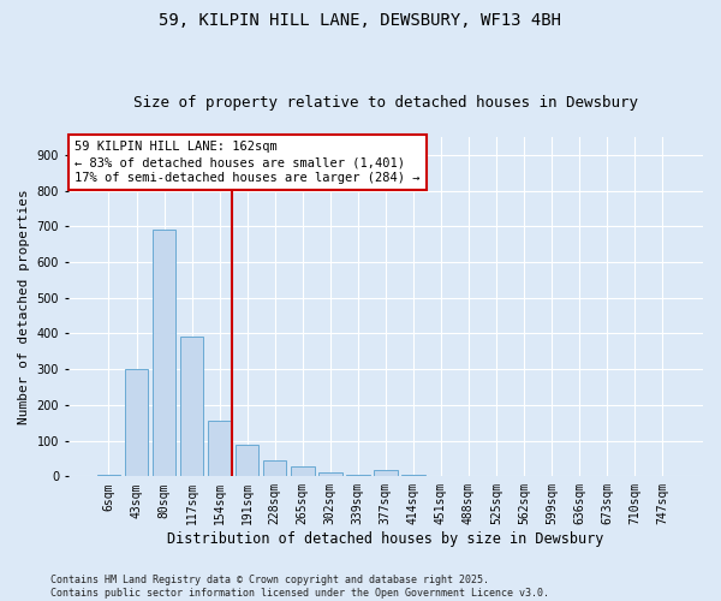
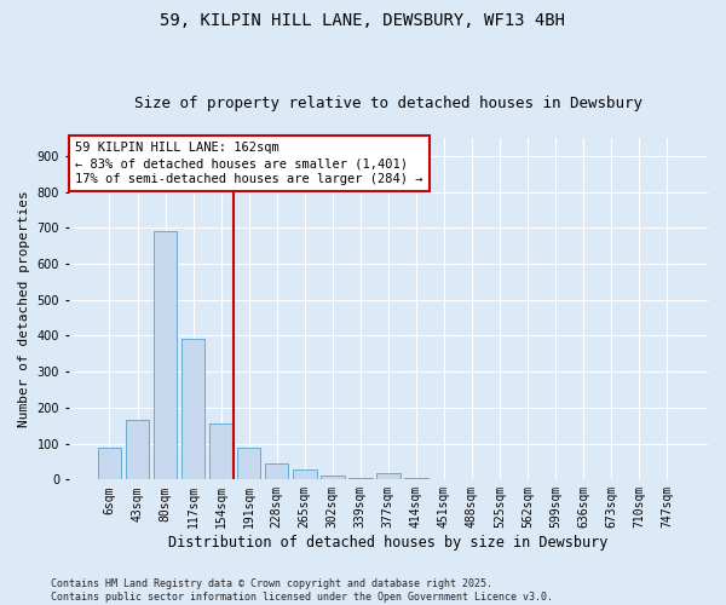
6sqm: 5 -> 90
43sqm: 300 -> 165
